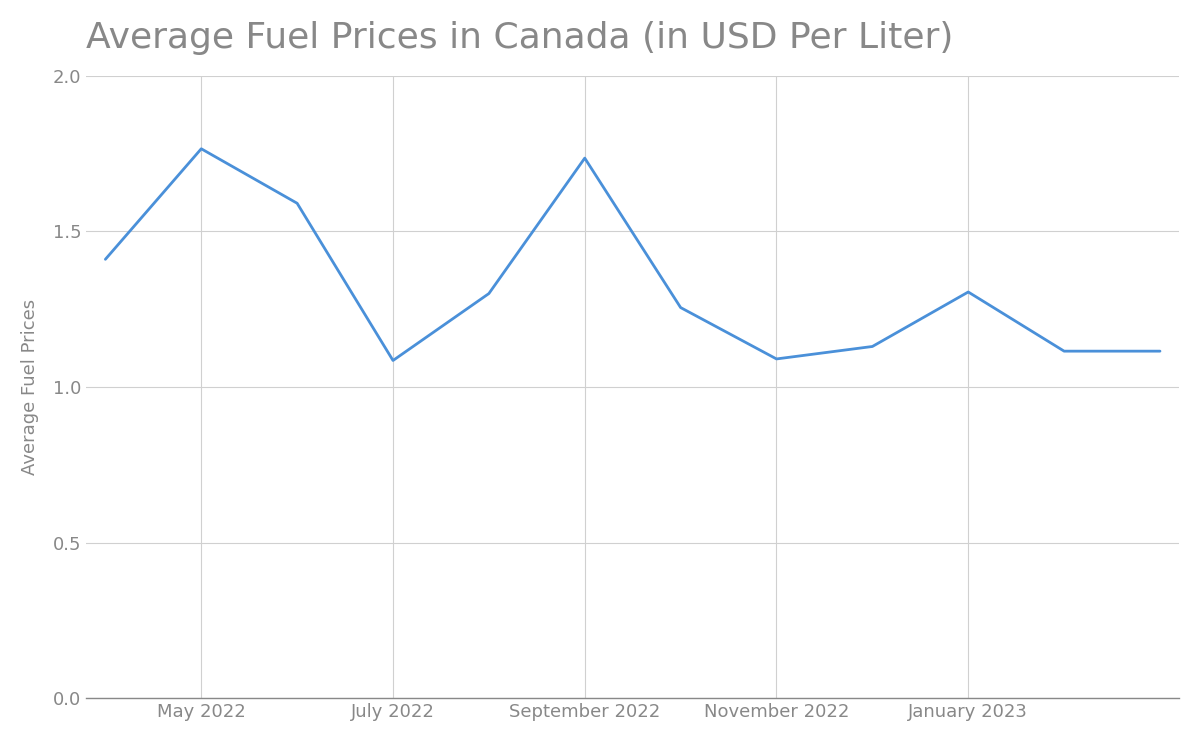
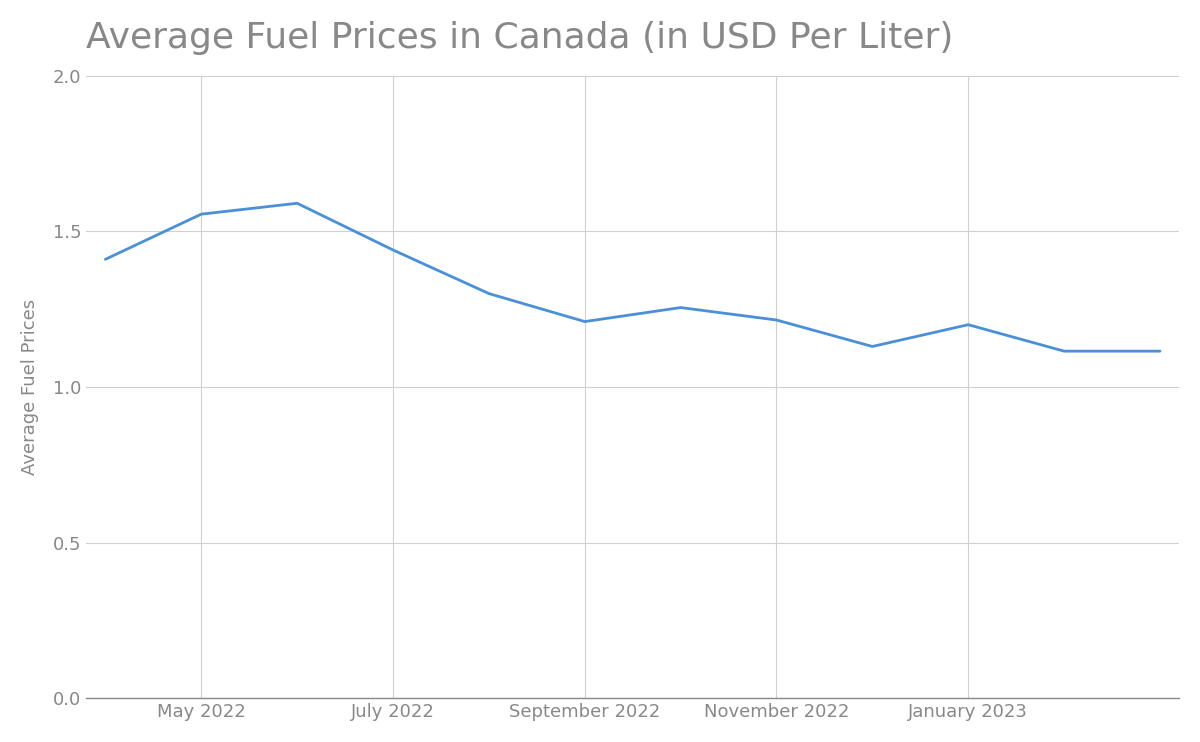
May 2022: 1.765 -> 1.555
July 2022: 1.085 -> 1.440
September 2022: 1.735 -> 1.210
November 2022: 1.090 -> 1.215
January 2023: 1.305 -> 1.200
